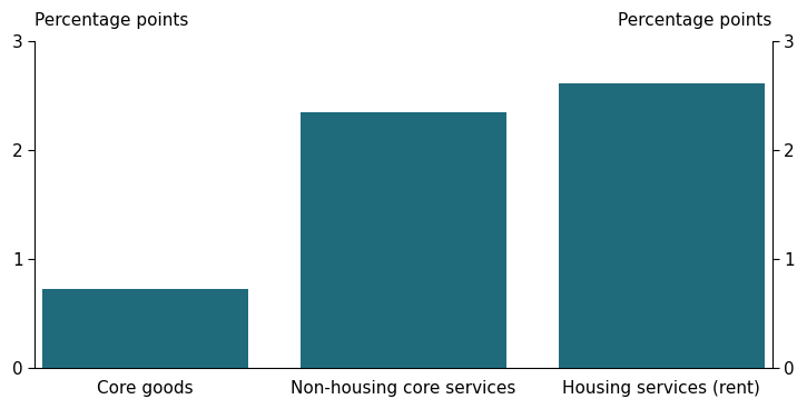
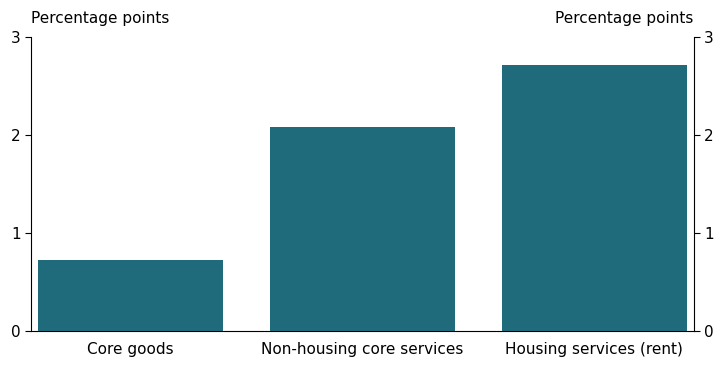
Non-housing core services: 2.35 -> 2.08
Housing services (rent): 2.62 -> 2.72
